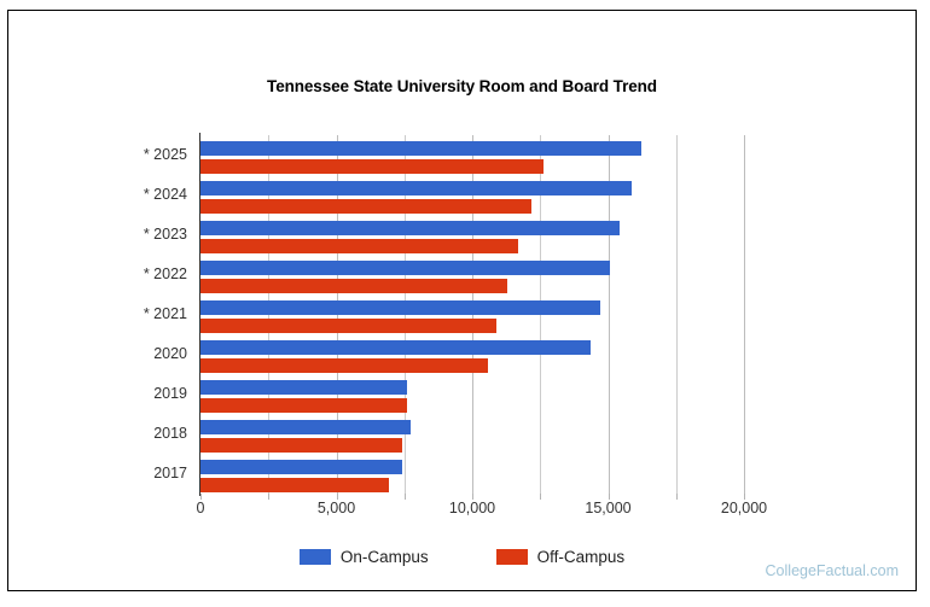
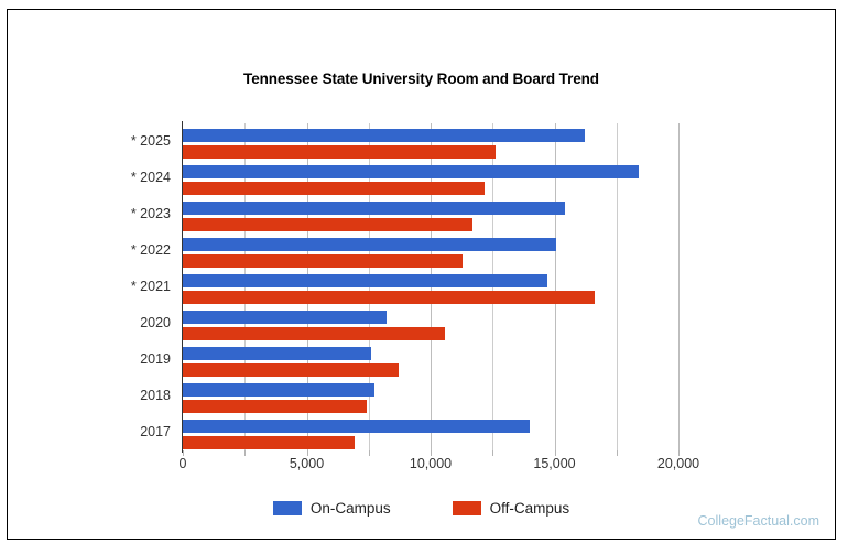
On-Campus/* 2024: 15900 -> 18400
Off-Campus/* 2021: 10900 -> 16600
On-Campus/2020: 14400 -> 8200
Off-Campus/2019: 7600 -> 8700
On-Campus/2017: 7400 -> 14000
